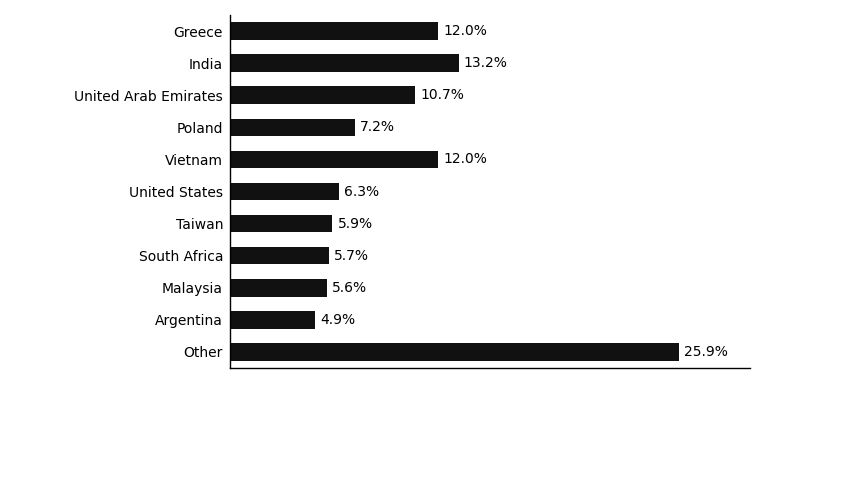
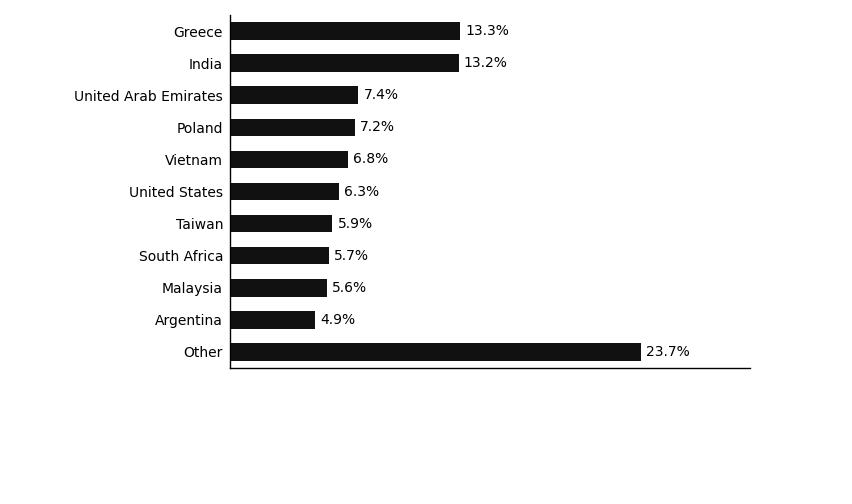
Greece: 12.0% -> 13.3%
United Arab Emirates: 10.7% -> 7.4%
Vietnam: 12.0% -> 6.8%
Other: 25.9% -> 23.7%
